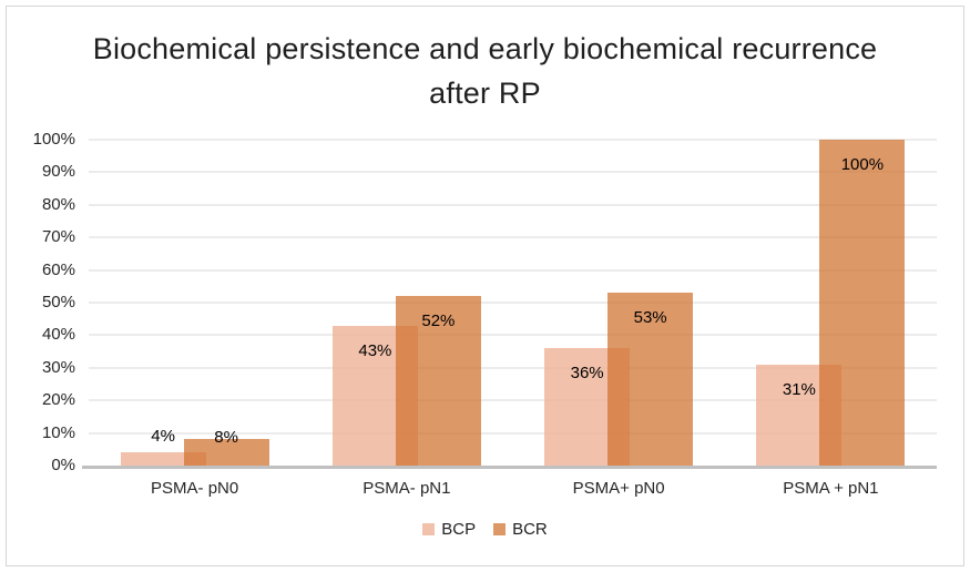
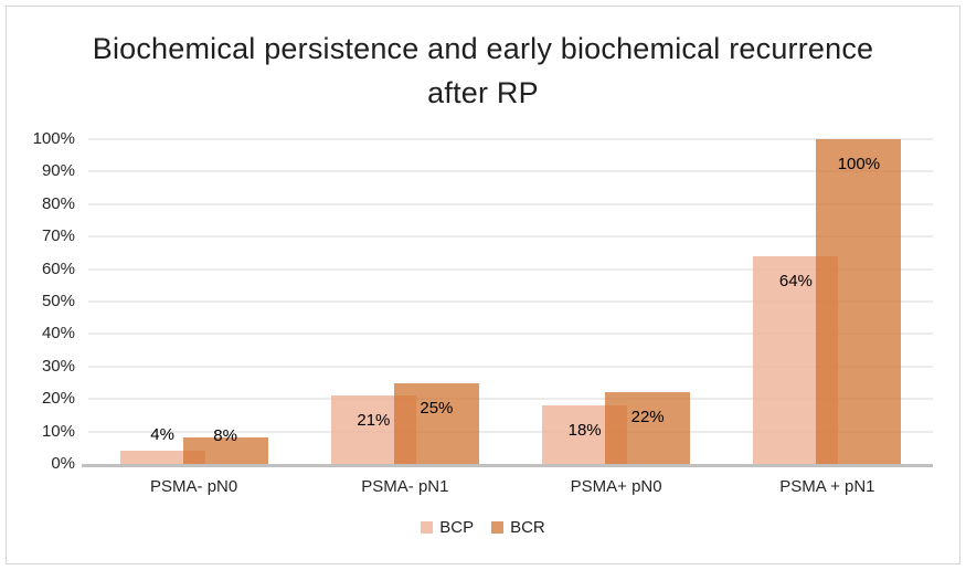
BCP/PSMA- pN1: 43% -> 21%
BCR/PSMA- pN1: 52% -> 25%
BCP/PSMA+ pN0: 36% -> 18%
BCR/PSMA+ pN0: 53% -> 22%
BCP/PSMA + pN1: 31% -> 64%
